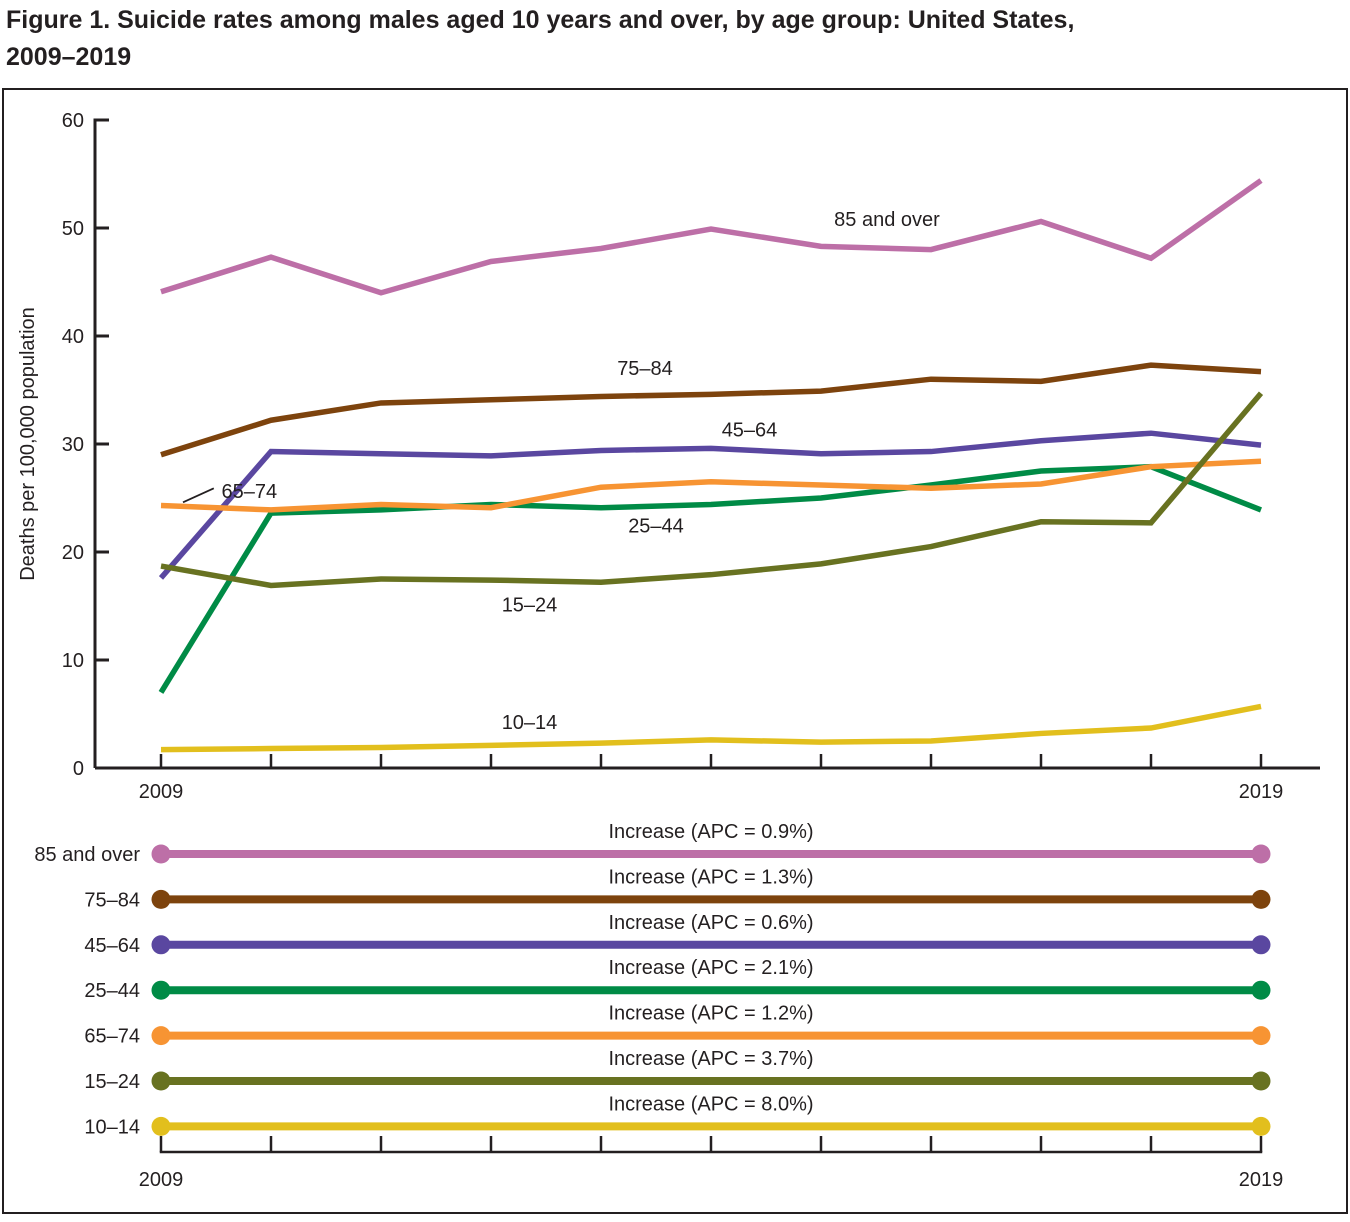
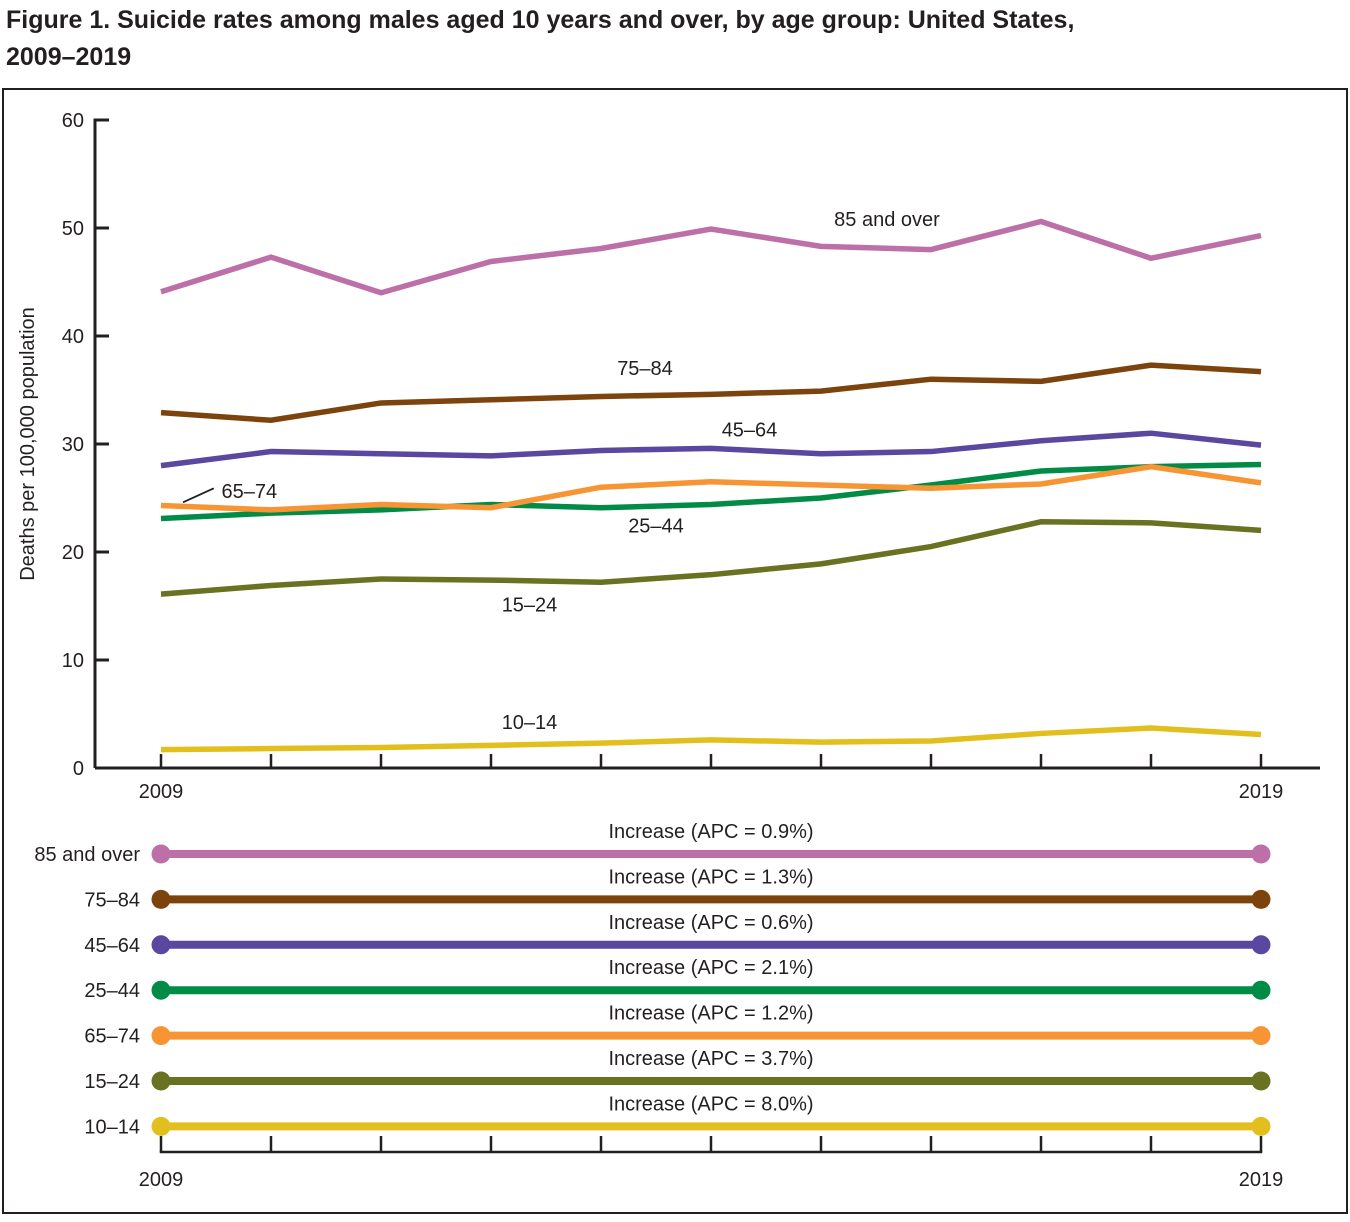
75–84/2009: 29.0 -> 32.9
45–64/2009: 17.6 -> 28.0
25–44/2009: 7.0 -> 23.1
15–24/2009: 18.7 -> 16.1
85 and over/2019: 54.4 -> 49.3
25–44/2019: 23.9 -> 28.1
65–74/2019: 28.4 -> 26.4
15–24/2019: 34.7 -> 22.0
10–14/2019: 5.7 -> 3.1
